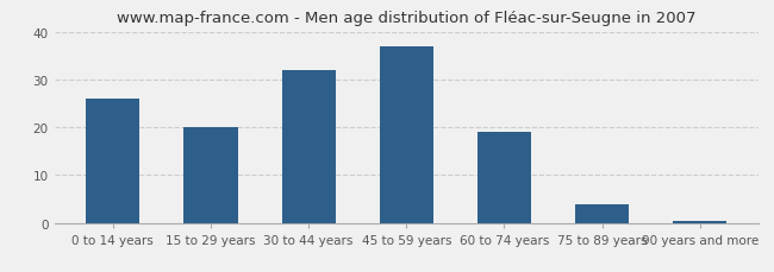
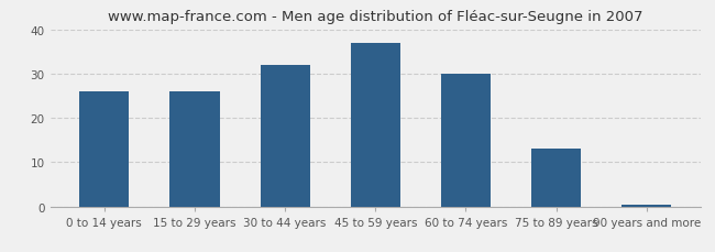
15 to 29 years: 20.0 -> 26.0
60 to 74 years: 19.0 -> 30.0
75 to 89 years: 4.0 -> 13.0
